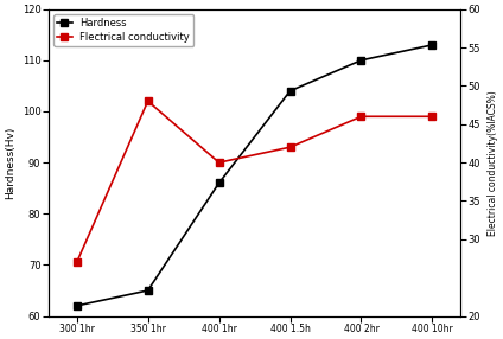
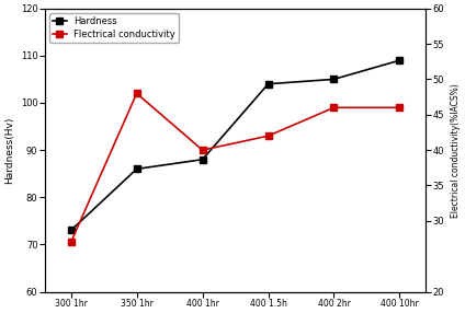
Hardness/300 1hr: 62 -> 73
Hardness/350 1hr: 65 -> 86
Hardness/400 1hr: 86 -> 88
Hardness/400 2hr: 110 -> 105
Hardness/400 10hr: 113 -> 109
